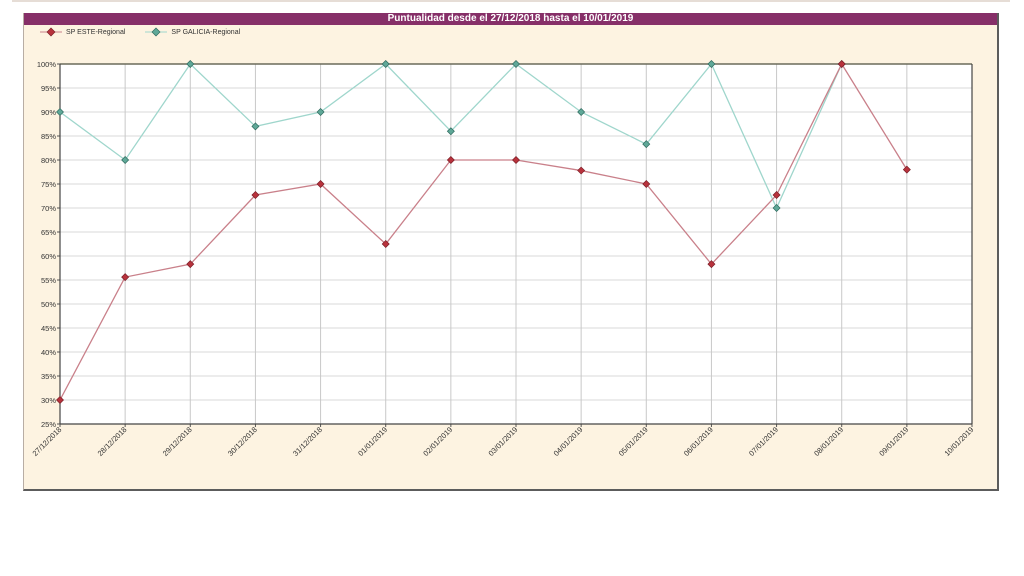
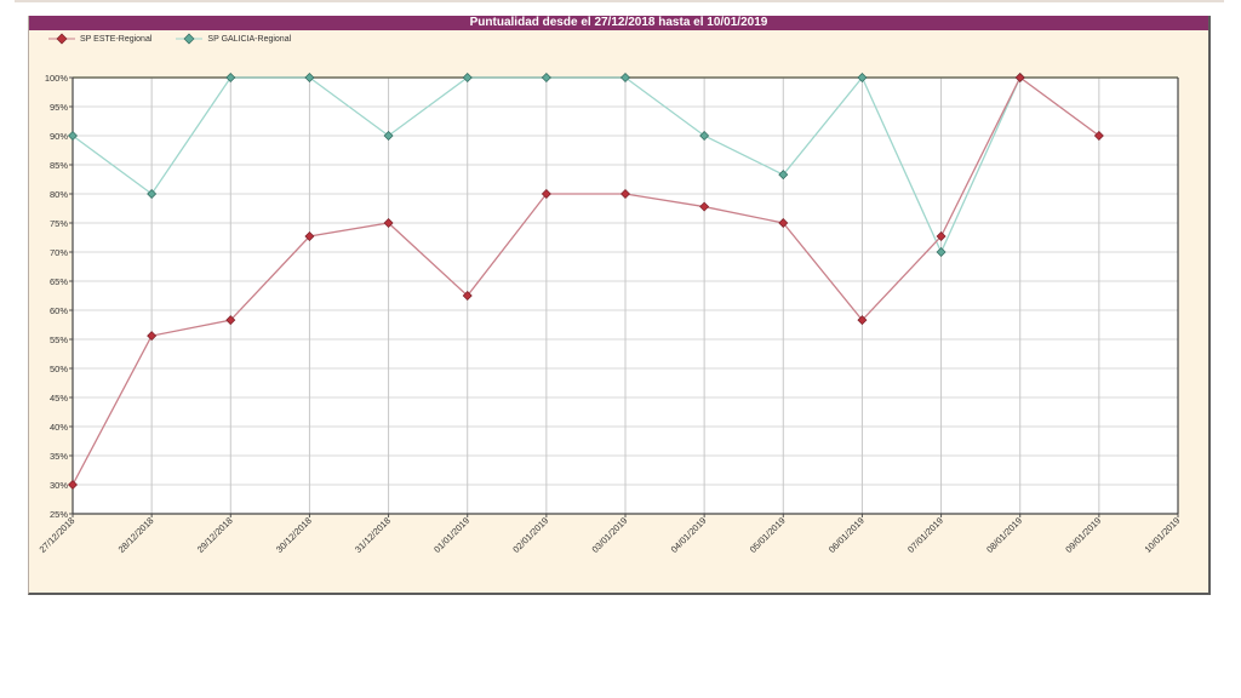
SP GALICIA-Regional/30/12/2018: 87% -> 100%
SP GALICIA-Regional/02/01/2019: 86% -> 100%
SP ESTE-Regional/09/01/2019: 78% -> 90%
